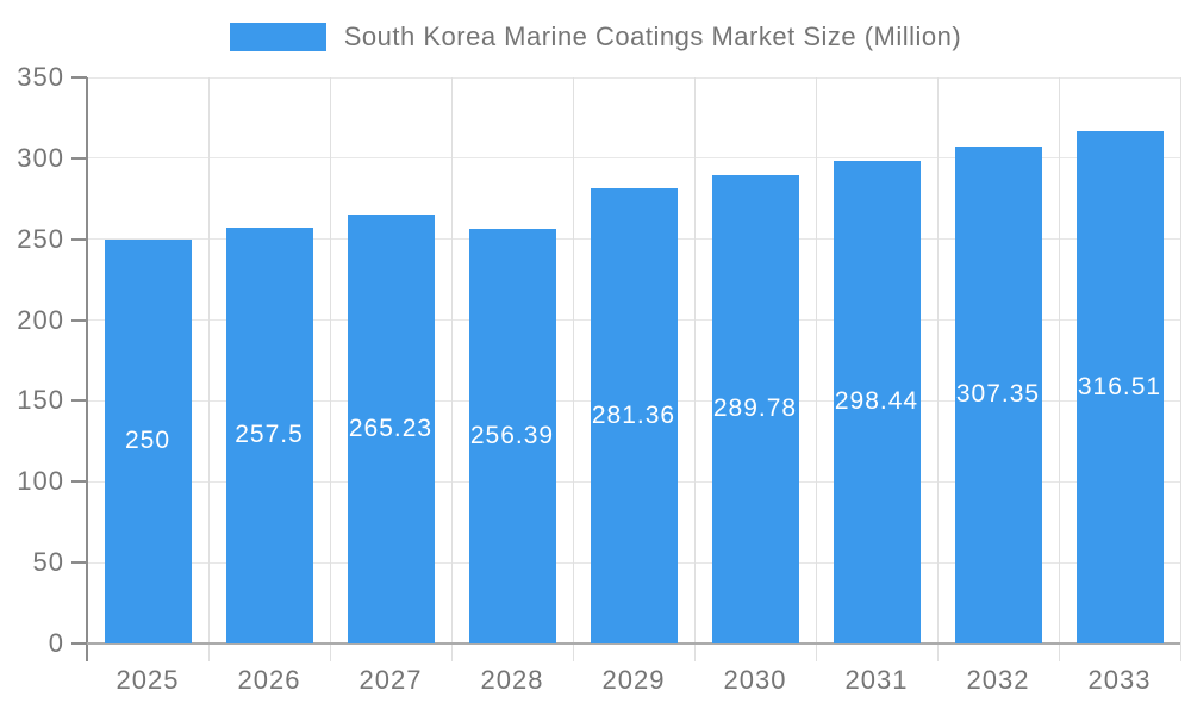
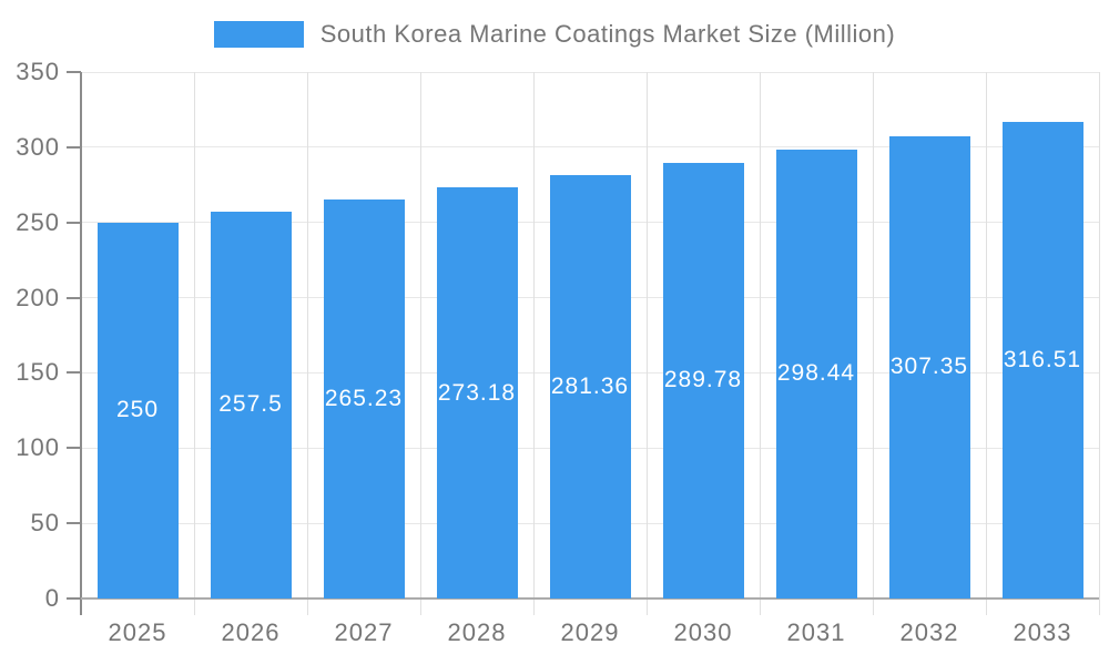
2028: 256.39 -> 273.18
